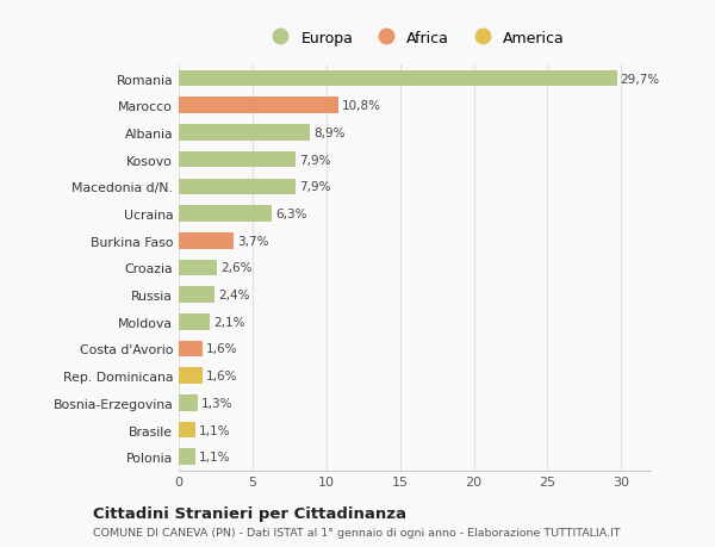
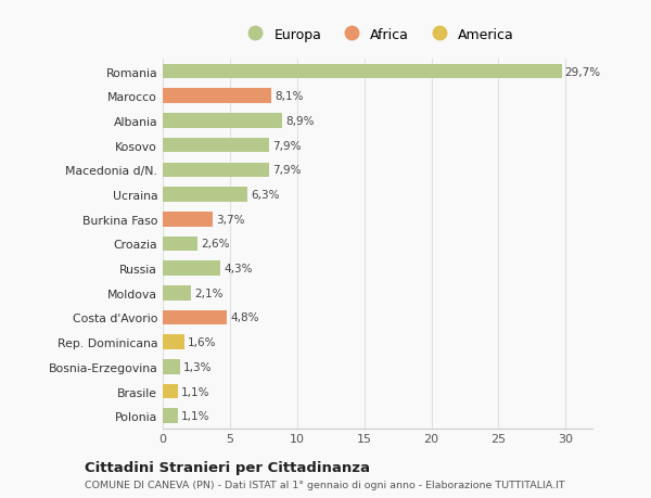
Marocco: 10,8% -> 8,1%
Russia: 2,4% -> 4,3%
Costa d'Avorio: 1,6% -> 4,8%
